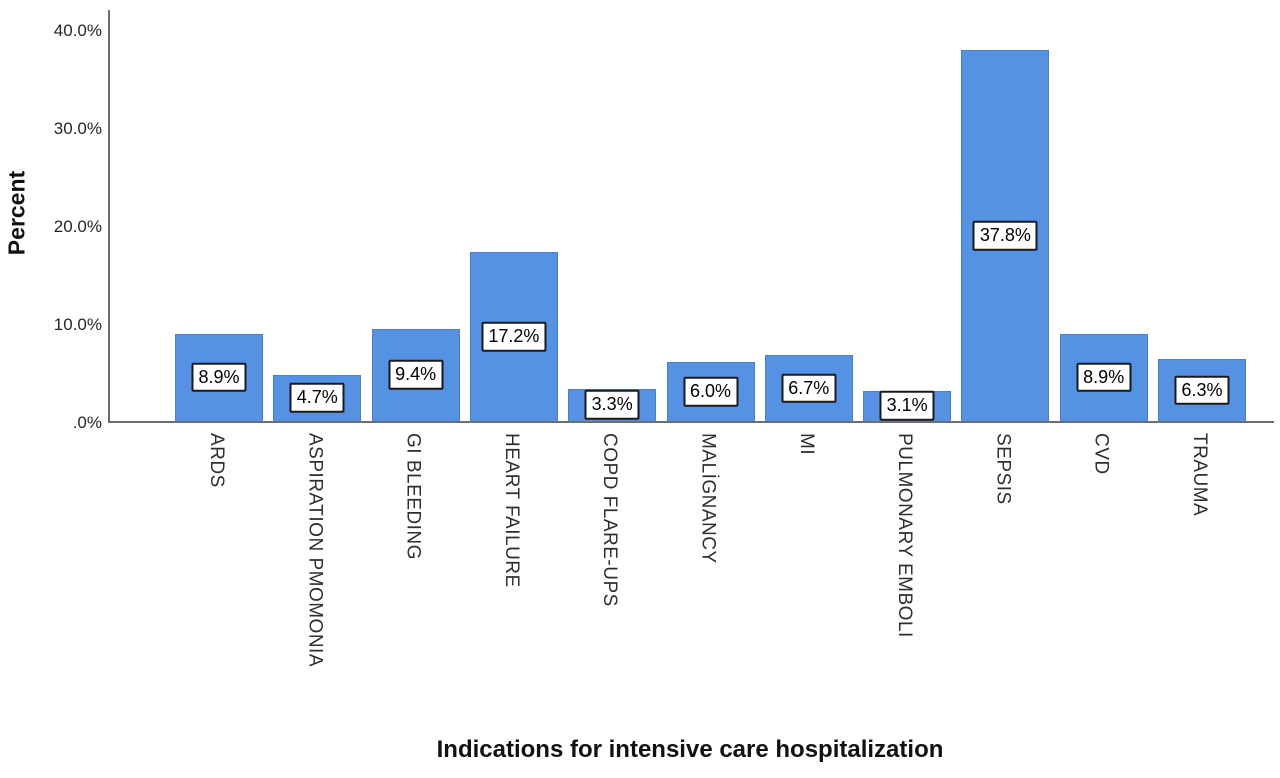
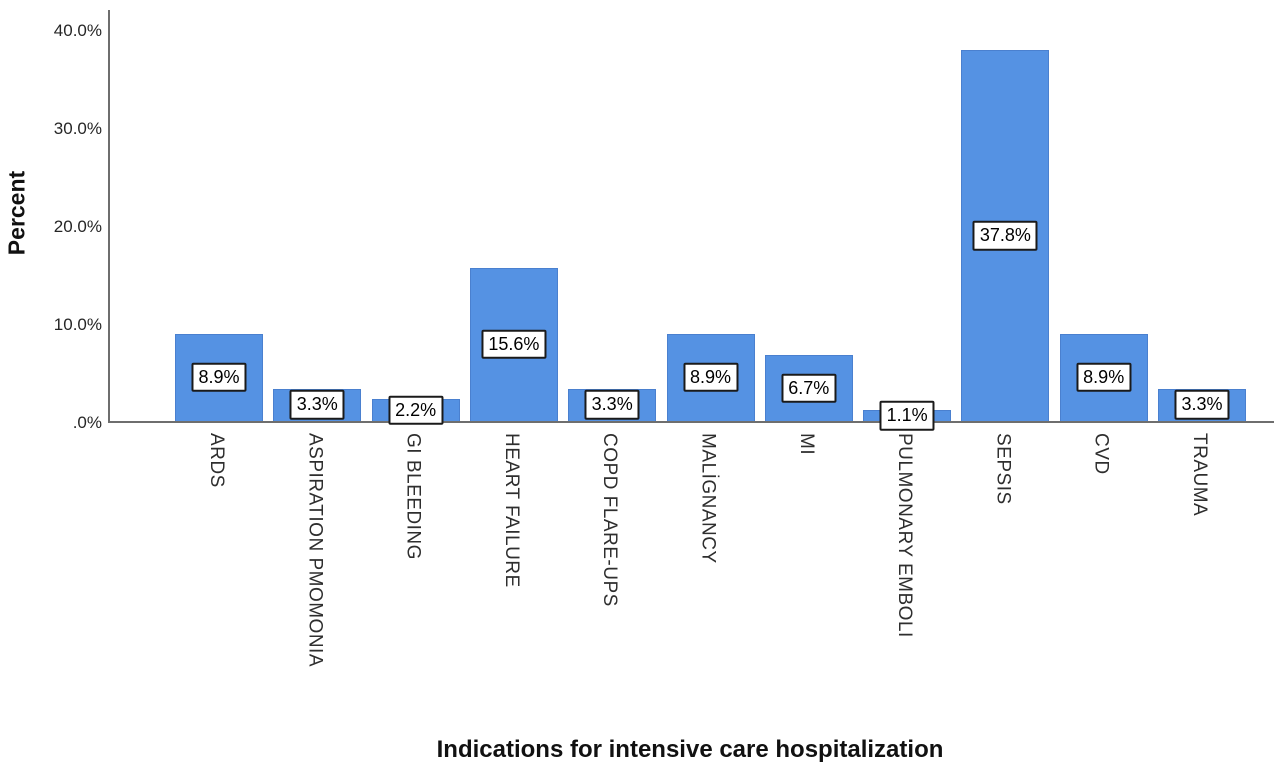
ASPIRATION PMOMONIA: 4.7% -> 3.3%
GI BLEEDING: 9.4% -> 2.2%
HEART FAILURE: 17.2% -> 15.6%
MALİGNANCY: 6.0% -> 8.9%
PULMONARY EMBOLI: 3.1% -> 1.1%
TRAUMA: 6.3% -> 3.3%
